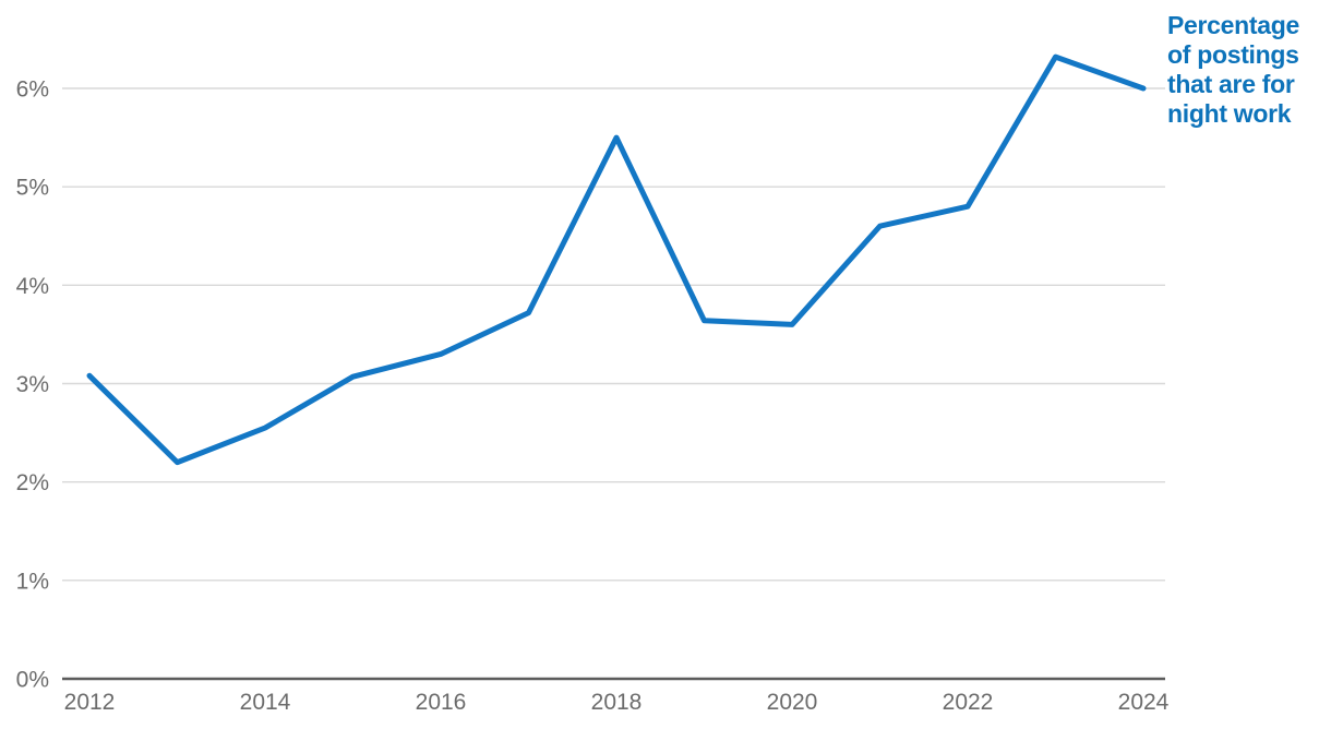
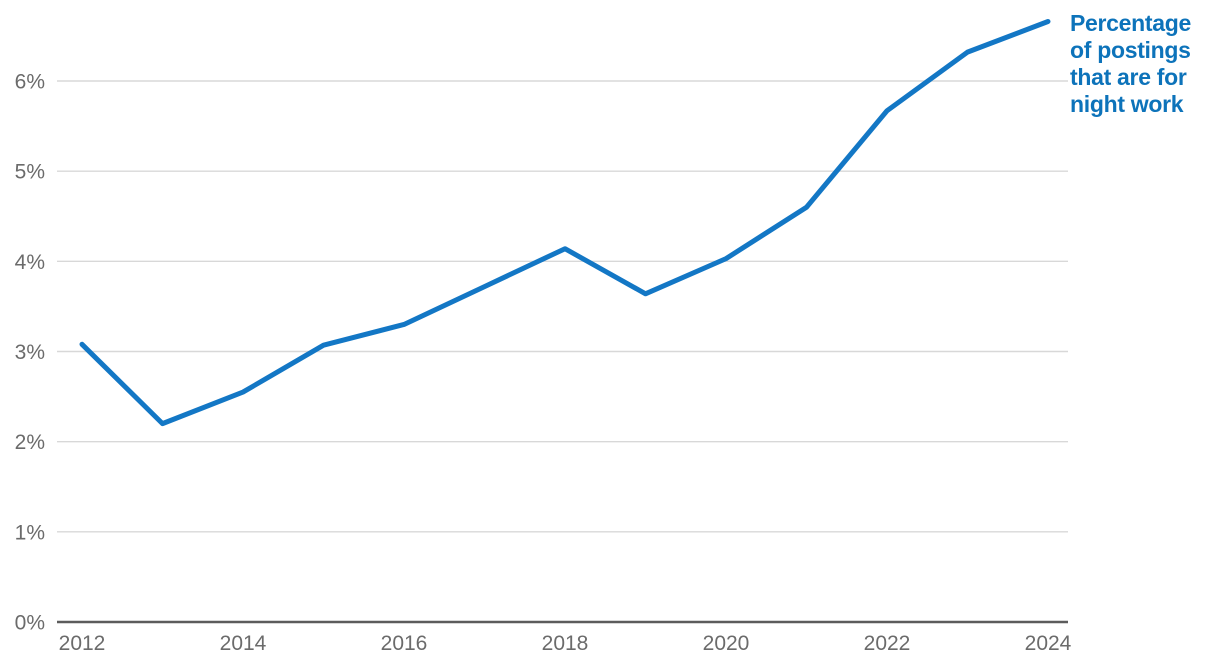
2018: 5.5% -> 4.1%
2020: 3.6% -> 4.0%
2022: 4.8% -> 5.7%
2024: 6.0% -> 6.7%
